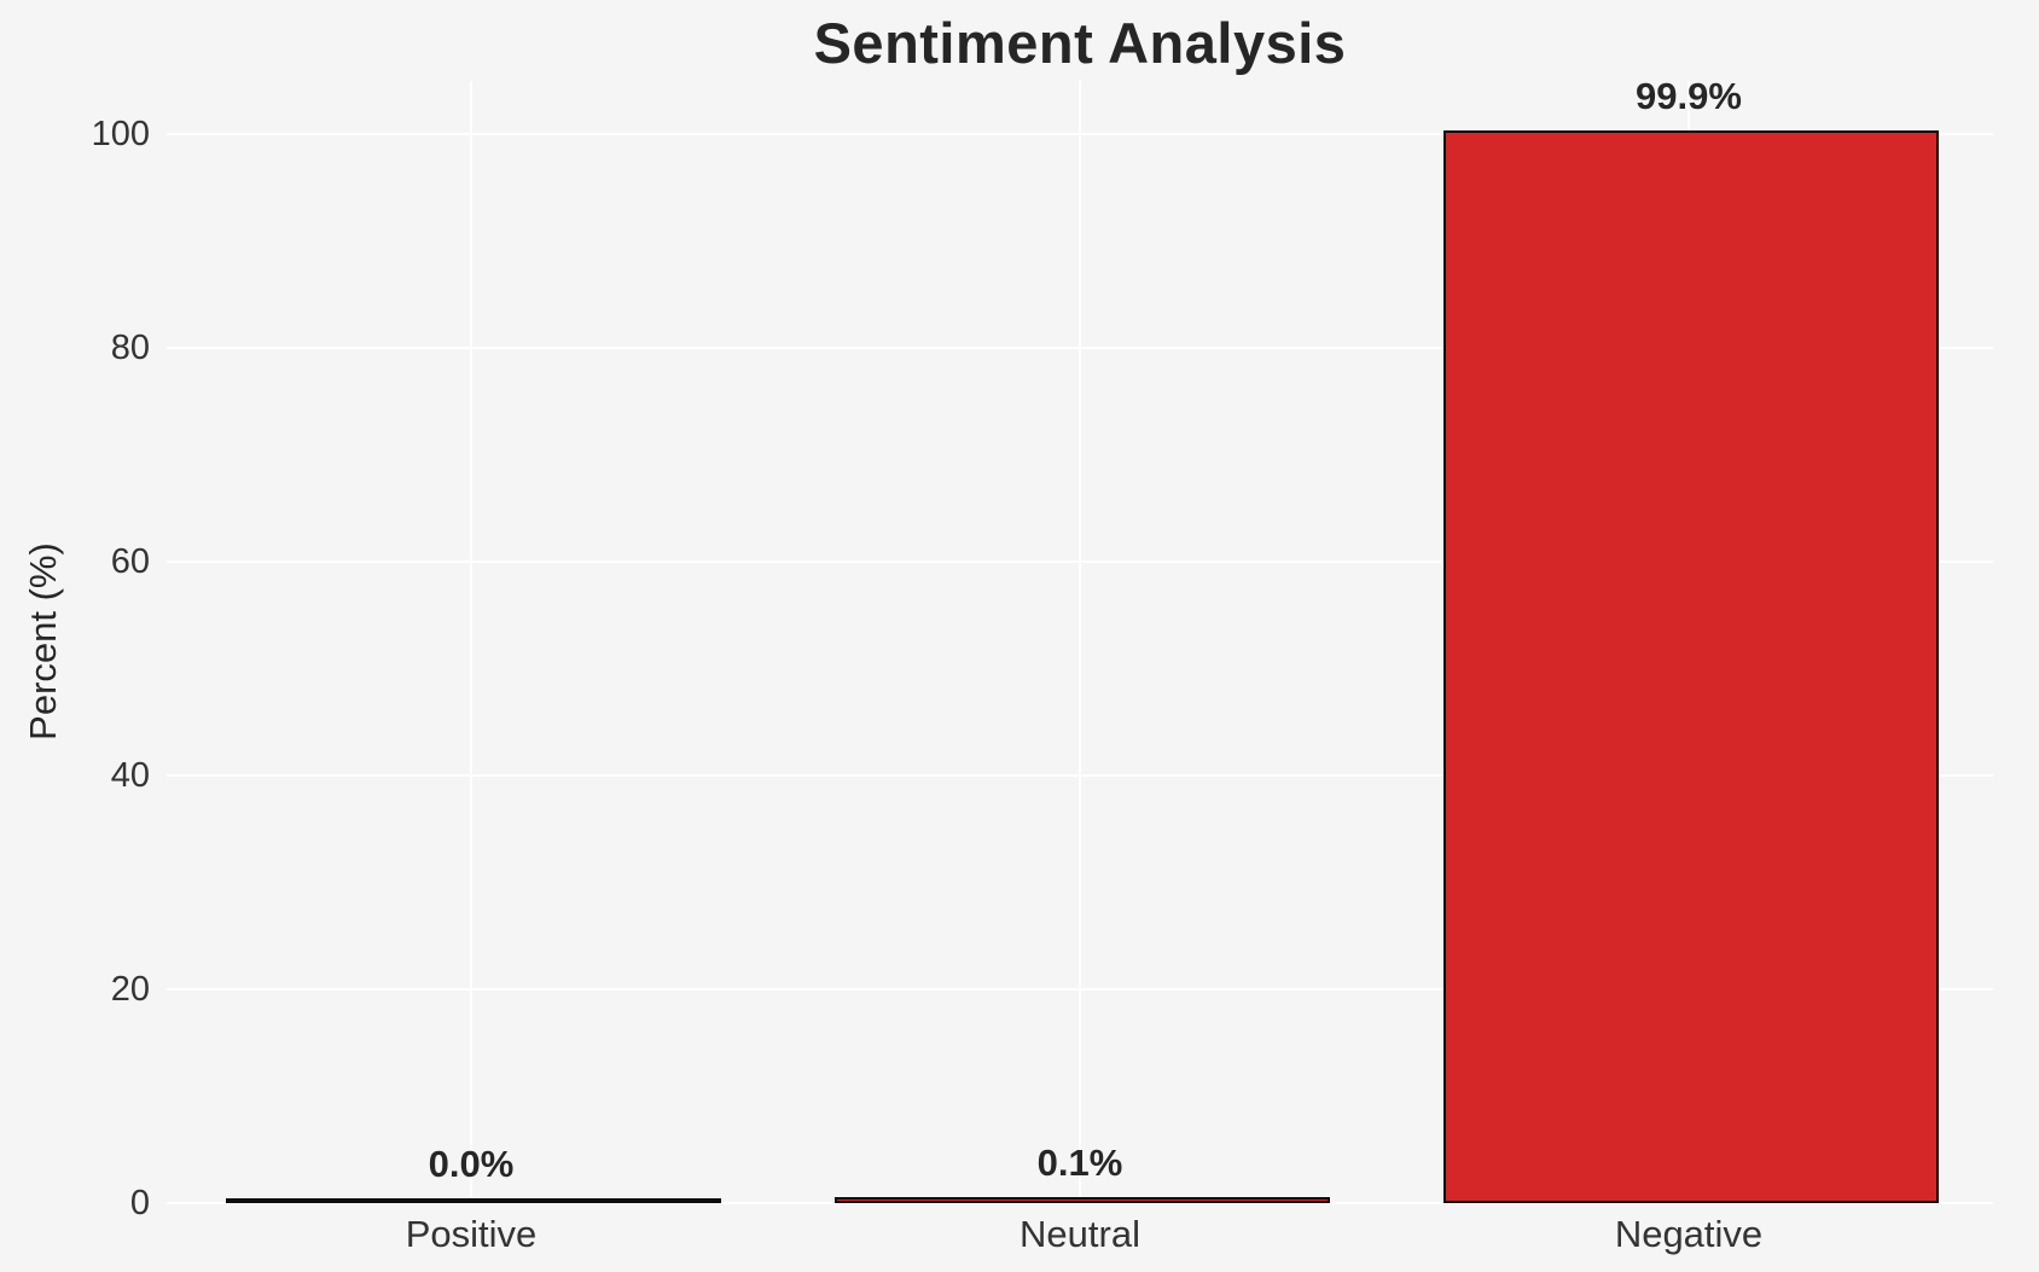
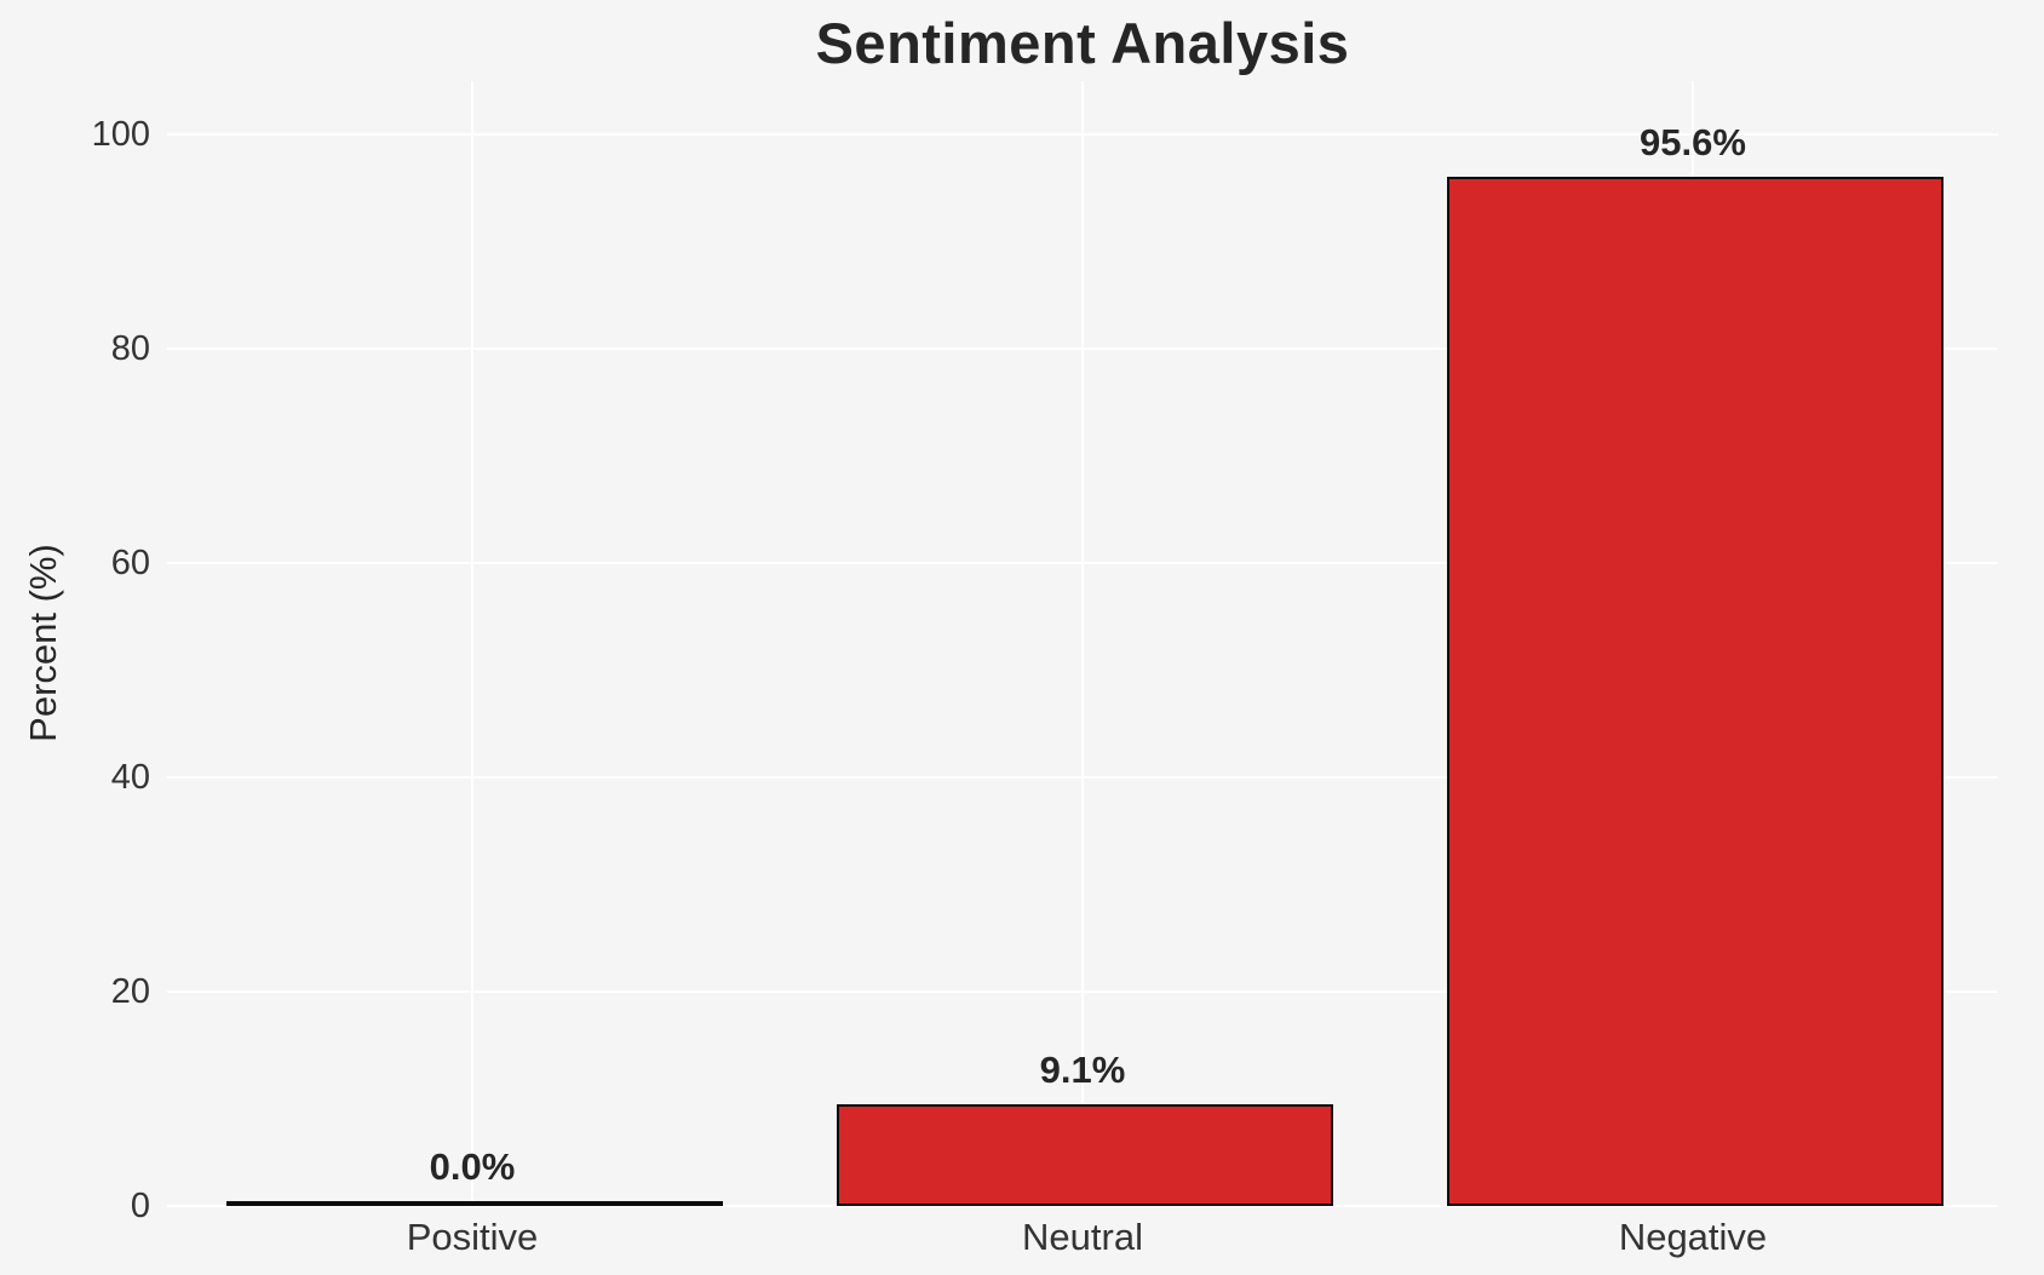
Neutral: 0.1% -> 9.1%
Negative: 99.9% -> 95.6%
